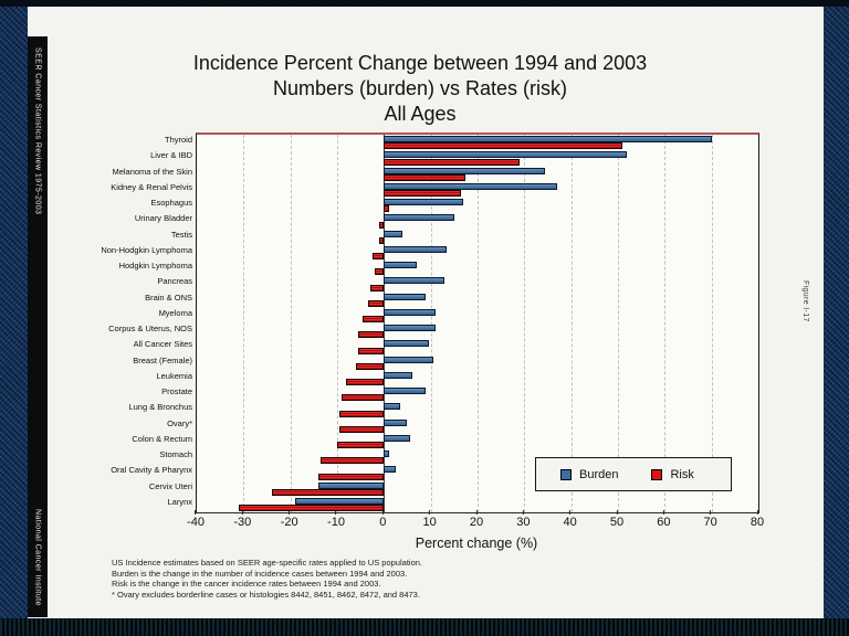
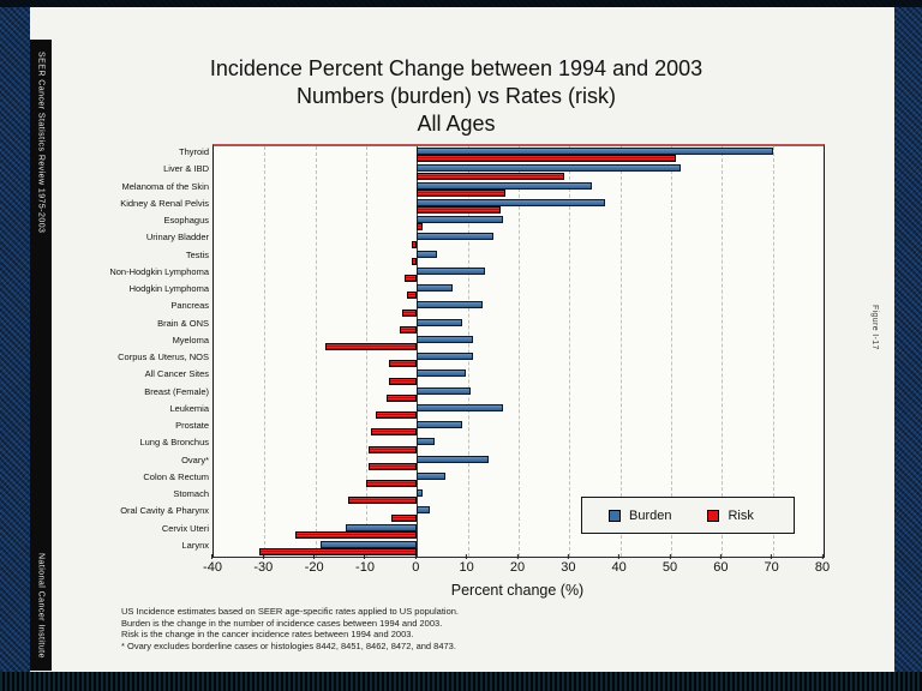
Risk/Myeloma: -4 -> -18
Burden/Leukemia: 6 -> 17
Burden/Ovary*: 5 -> 14
Risk/Oral Cavity & Pharynx: -14 -> -5
